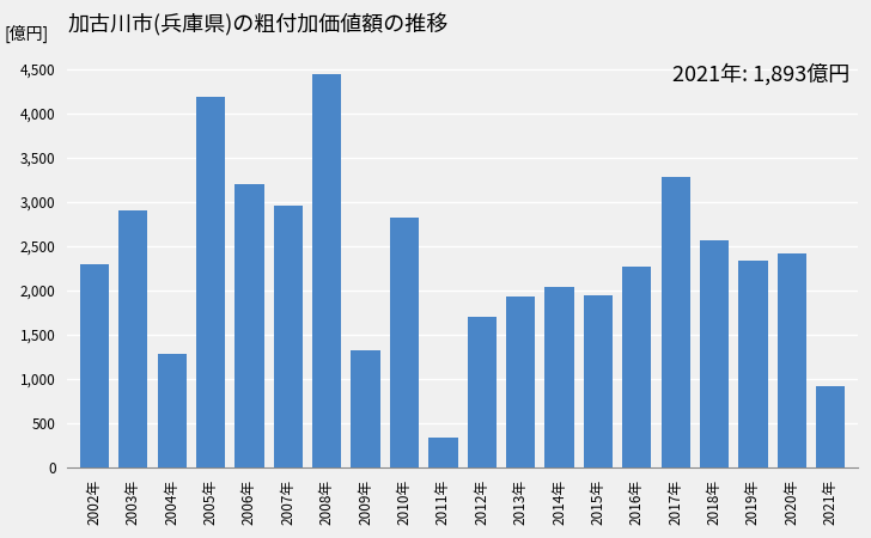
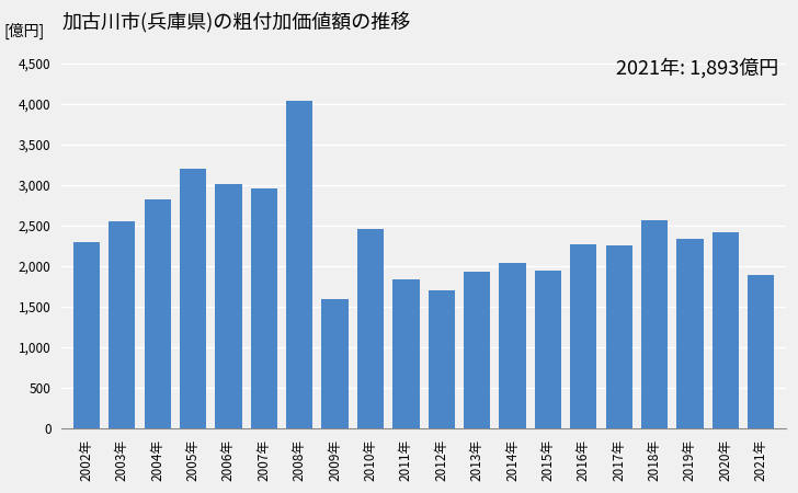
2003年: 2,900 -> 2,550
2004年: 1,280 -> 2,820
2005年: 4,180 -> 3,200
2006年: 3,200 -> 3,010
2008年: 4,440 -> 4,030
2009年: 1,320 -> 1,590
2010年: 2,820 -> 2,460
2011年: 340 -> 1,830
2017年: 3,280 -> 2,250
2021年: 920 -> 1,890
